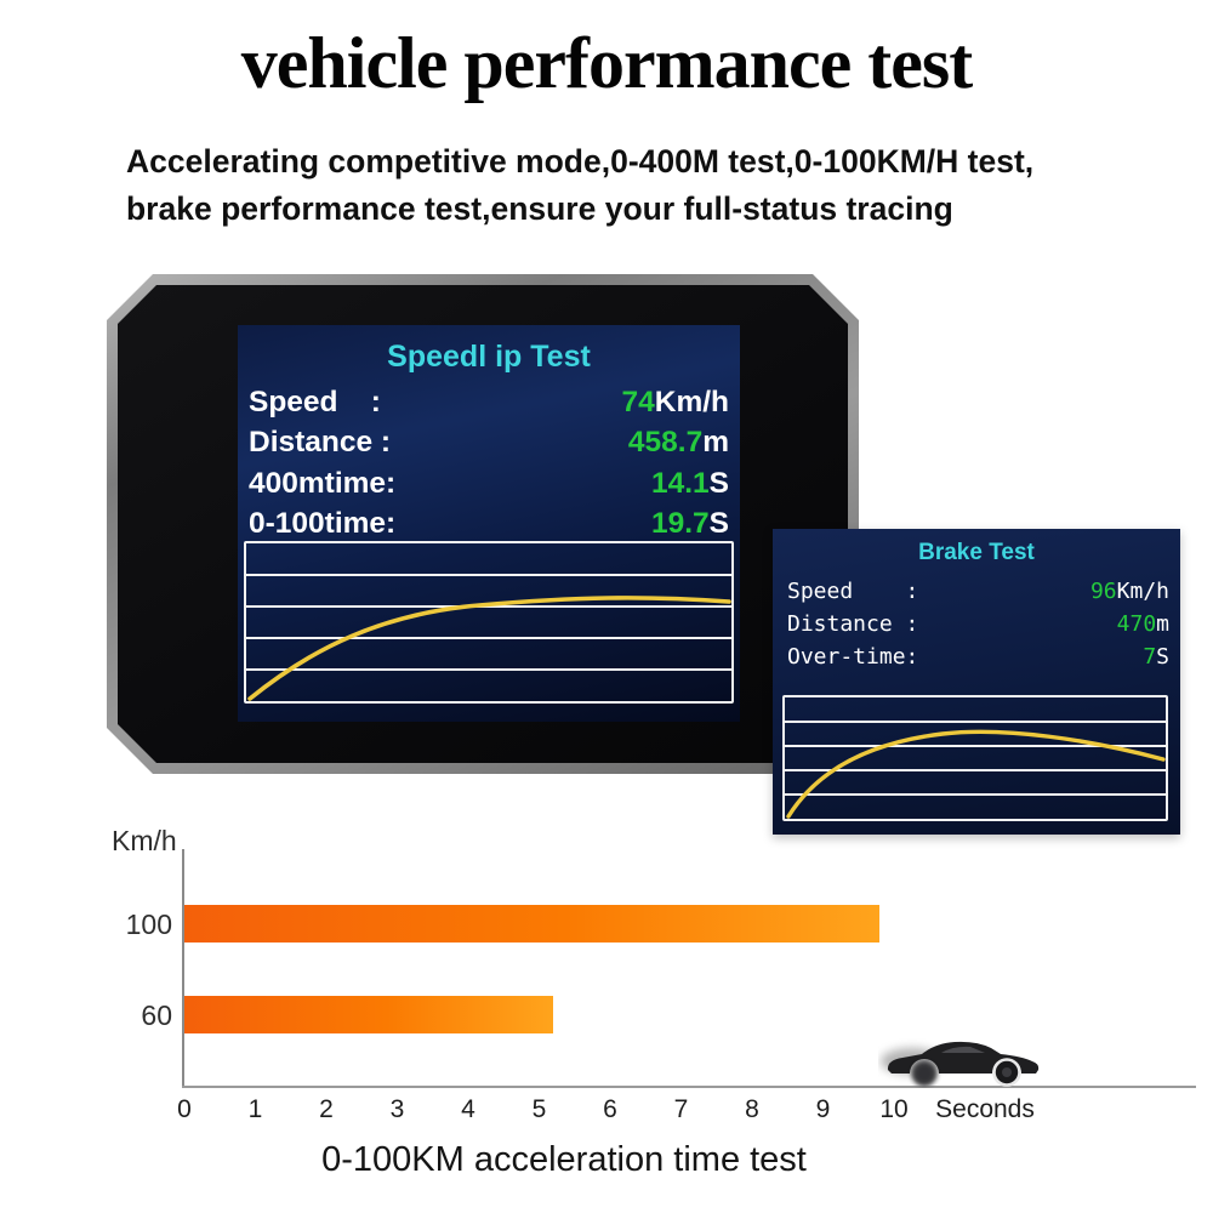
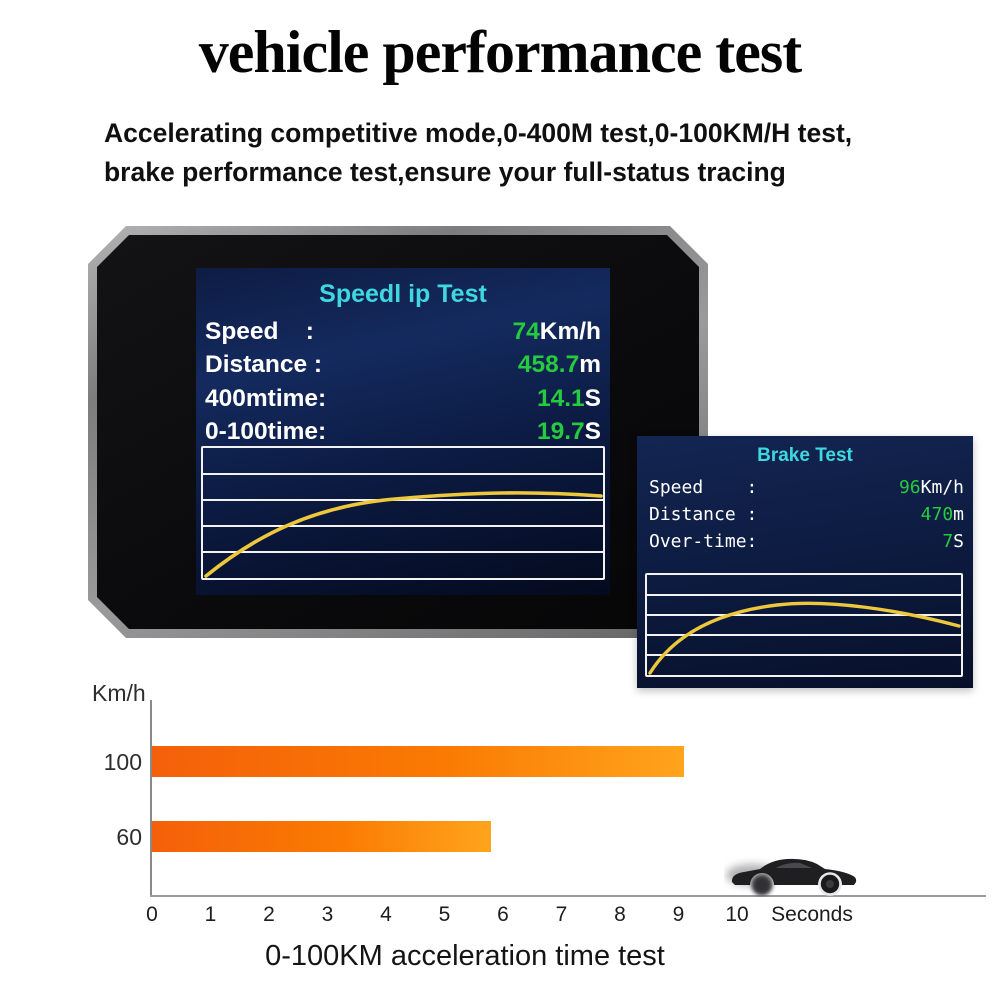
100: 9.8 -> 9.1
60: 5.2 -> 5.8
